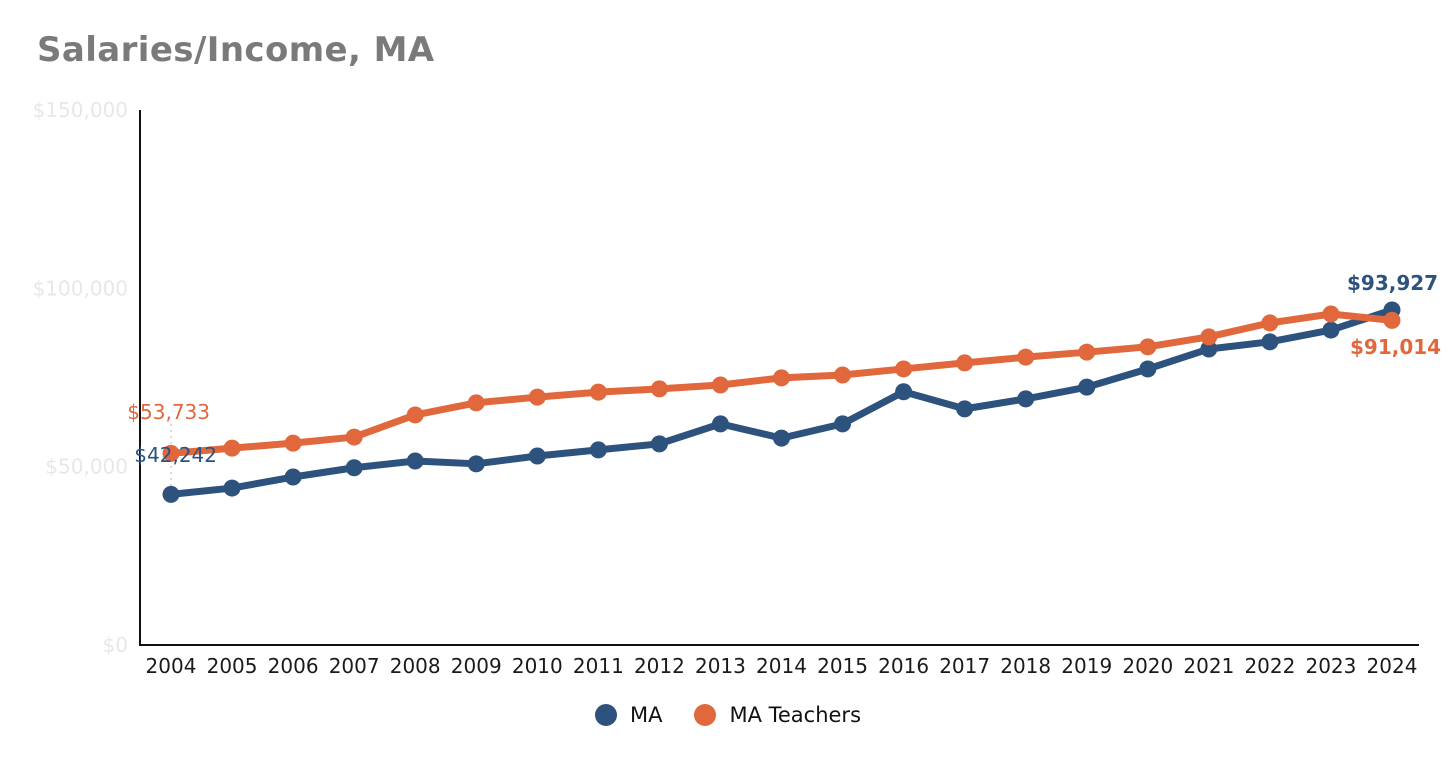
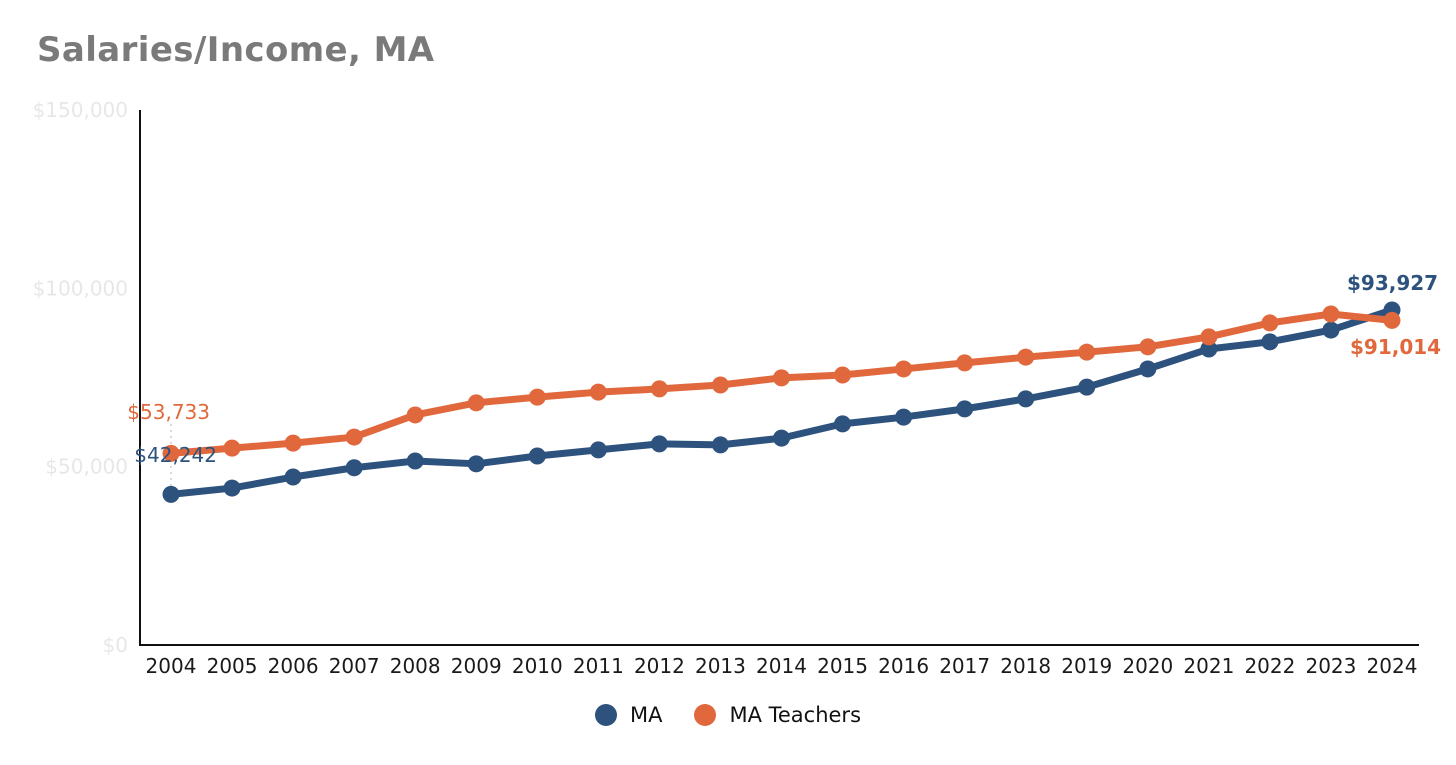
MA/2013: $62000 -> $56000
MA/2016: $71000 -> $64000
